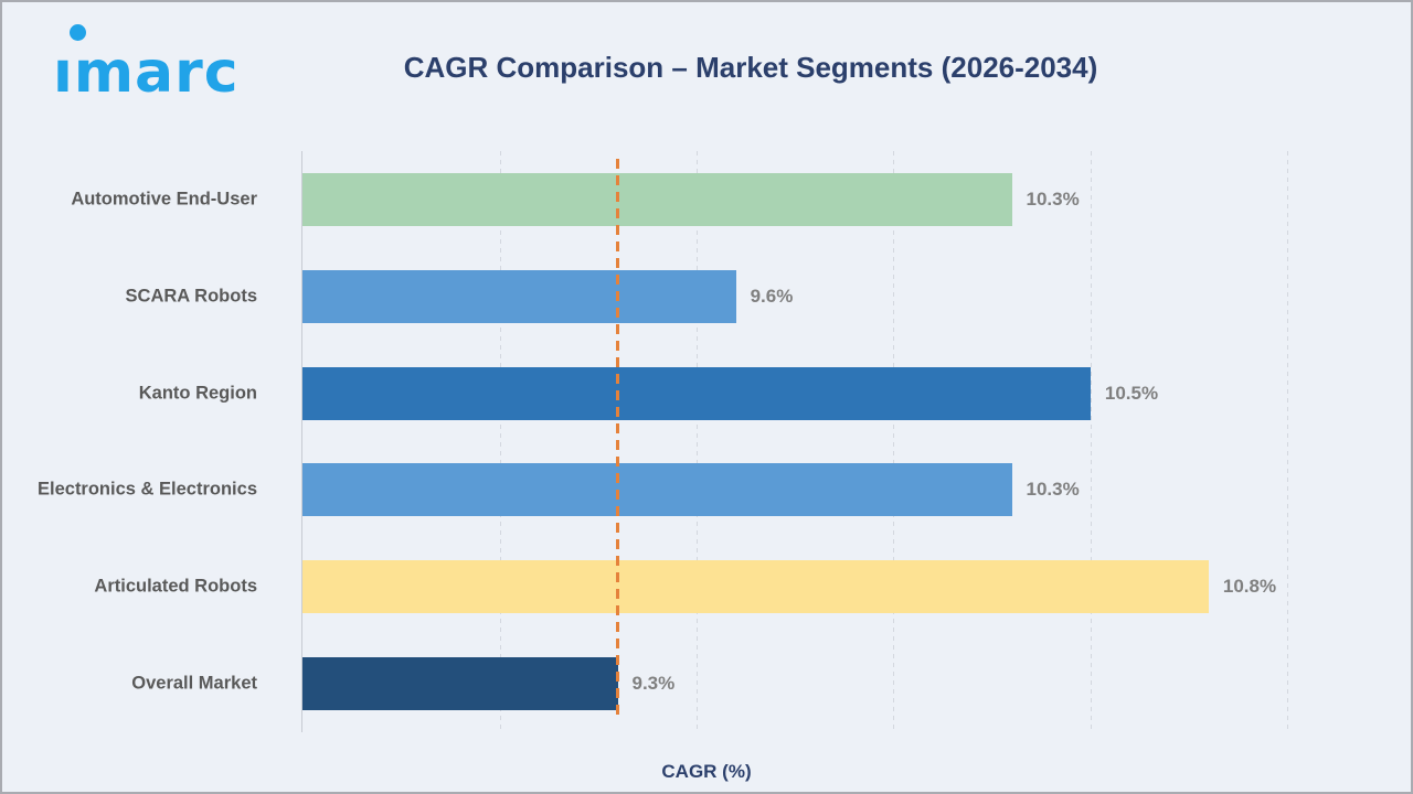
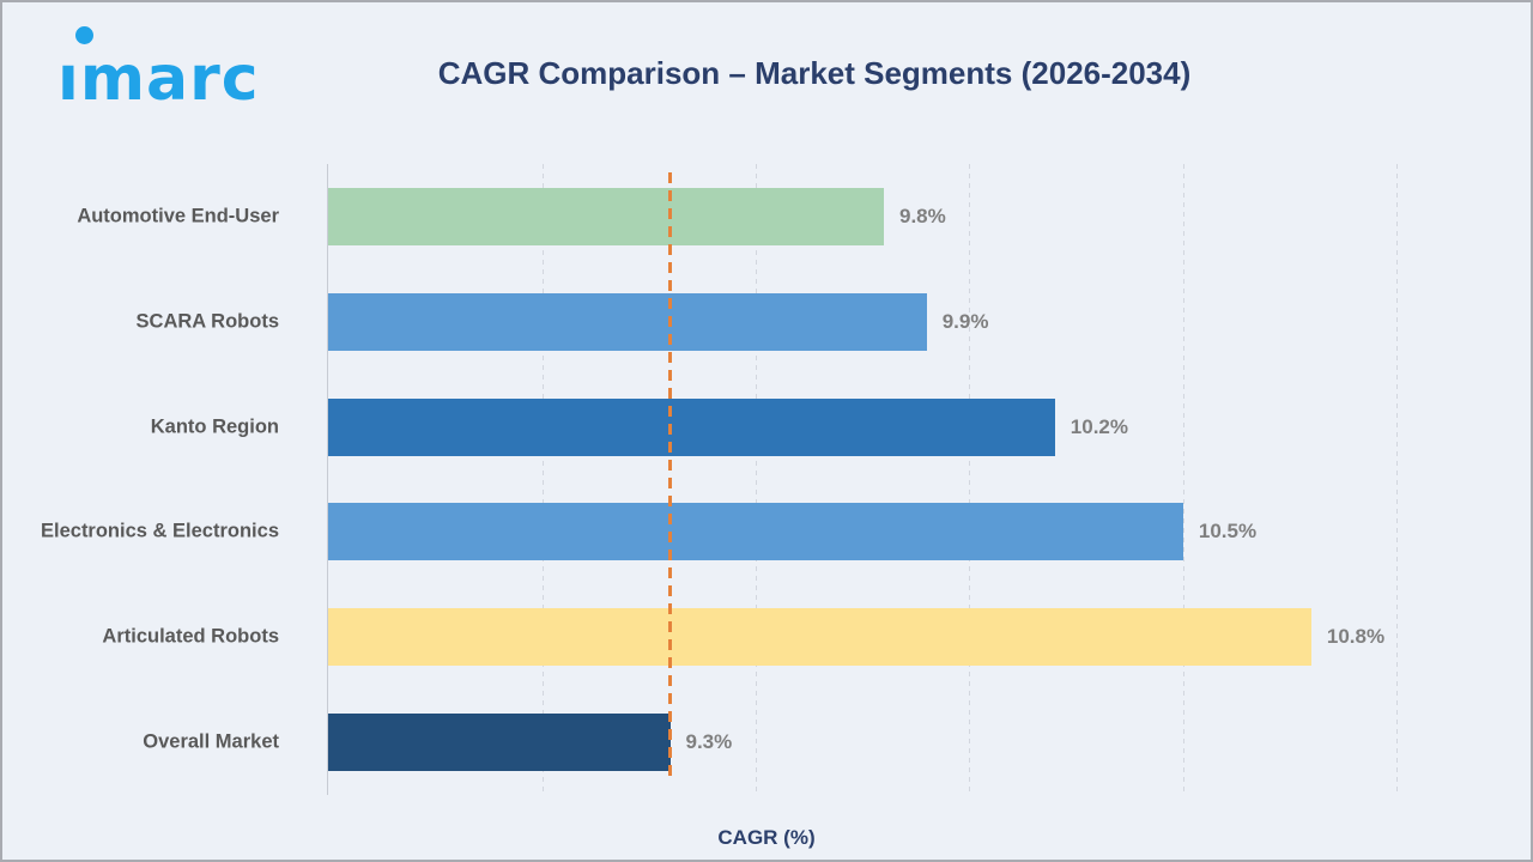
Automotive End-User: 10.3% -> 9.8%
SCARA Robots: 9.6% -> 9.9%
Kanto Region: 10.5% -> 10.2%
Electronics & Electronics: 10.3% -> 10.5%
